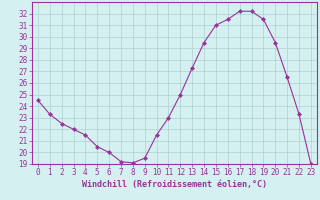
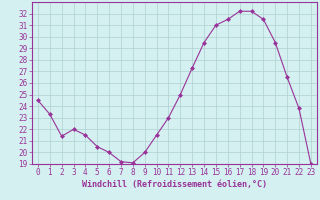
2: 22.5 -> 21.4
9: 19.5 -> 20.0
22: 23.3 -> 23.8
